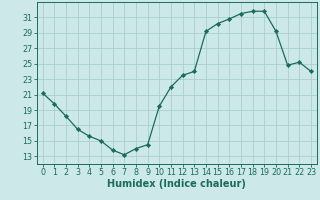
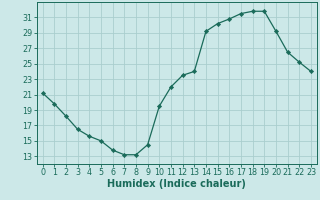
8: 14.0 -> 13.2
21: 24.8 -> 26.5
